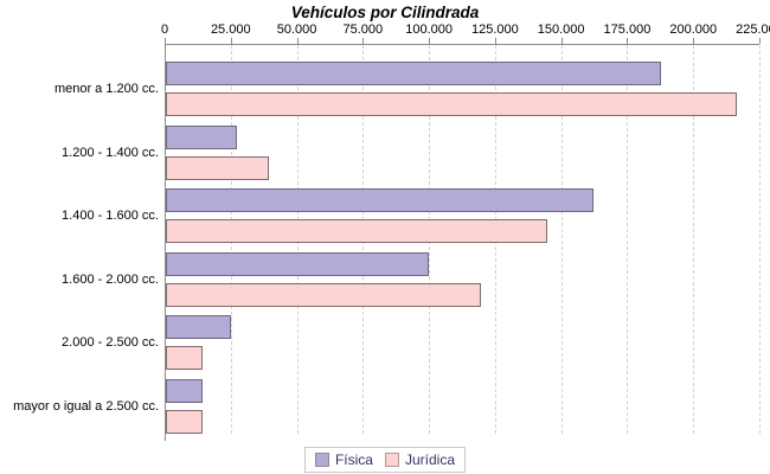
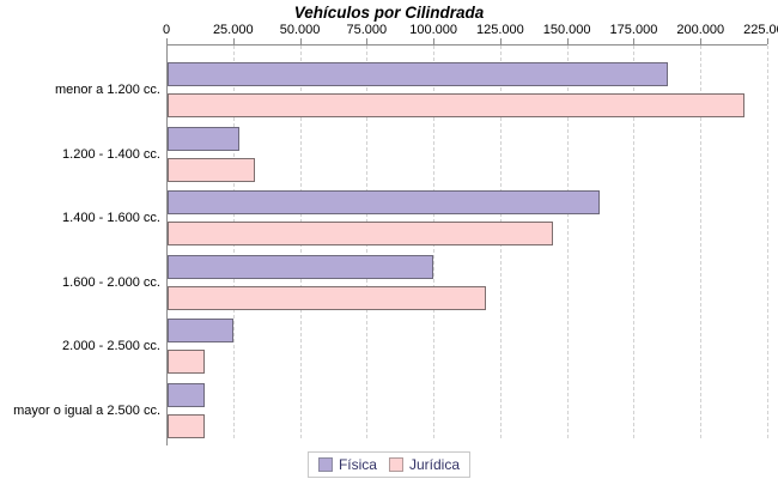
Jurídica/1.200 - 1.400 cc.: 39000 -> 32000
